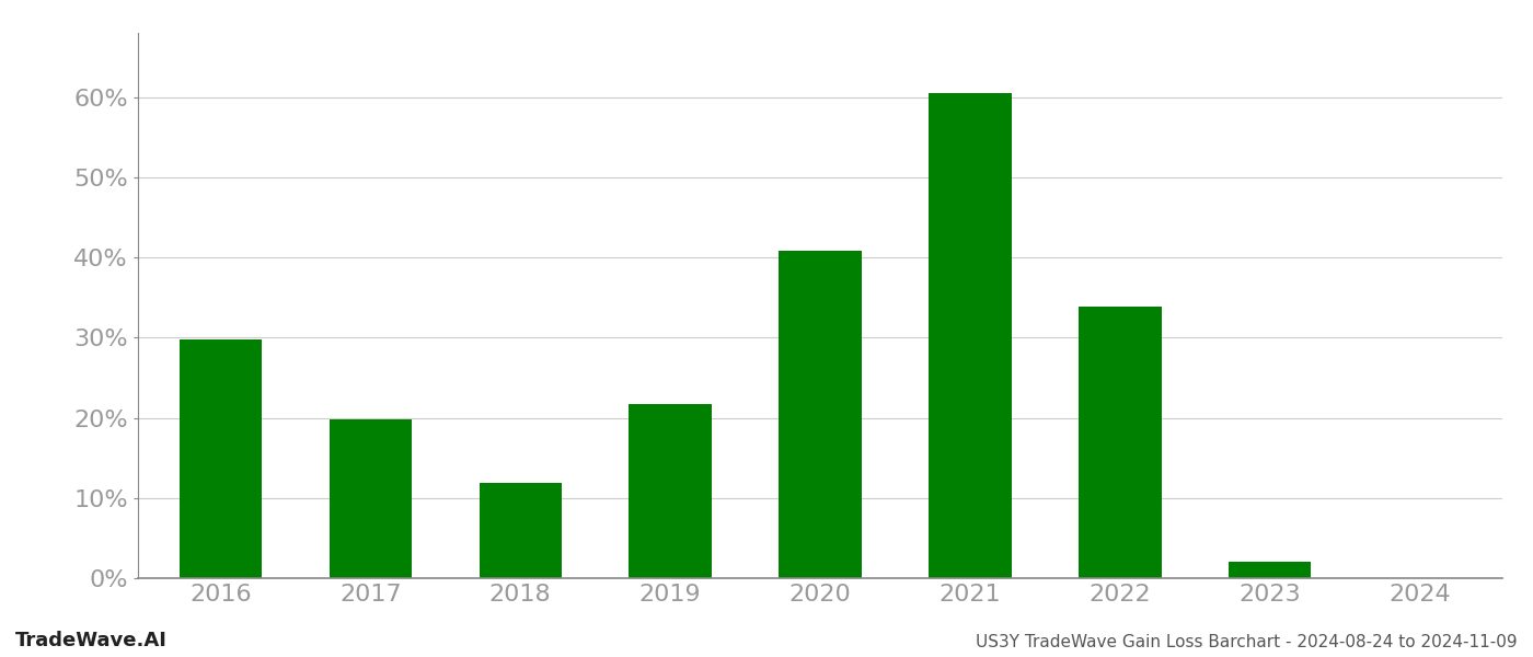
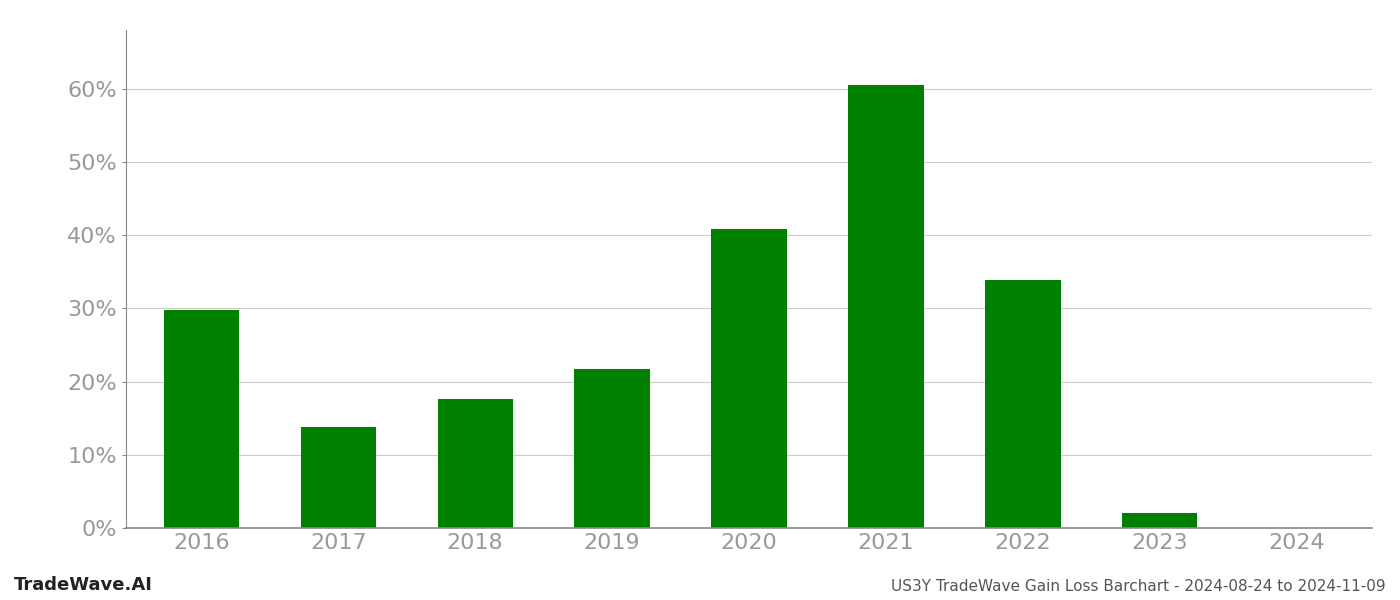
2017: 19.8% -> 13.8%
2018: 11.9% -> 17.6%
